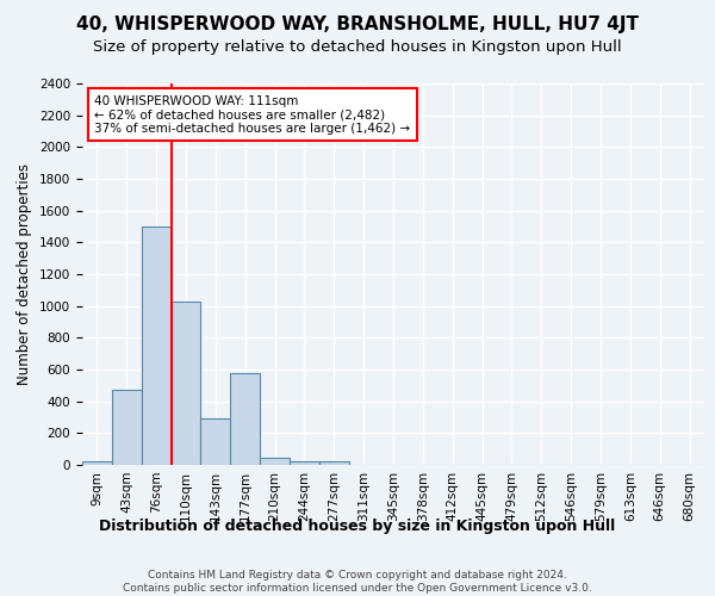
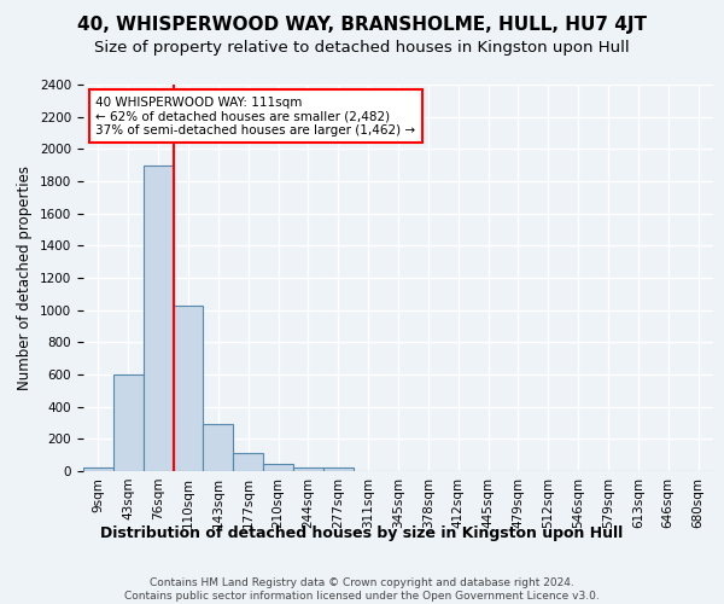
43sqm: 470 -> 600
76sqm: 1500 -> 1900
177sqm: 580 -> 120
